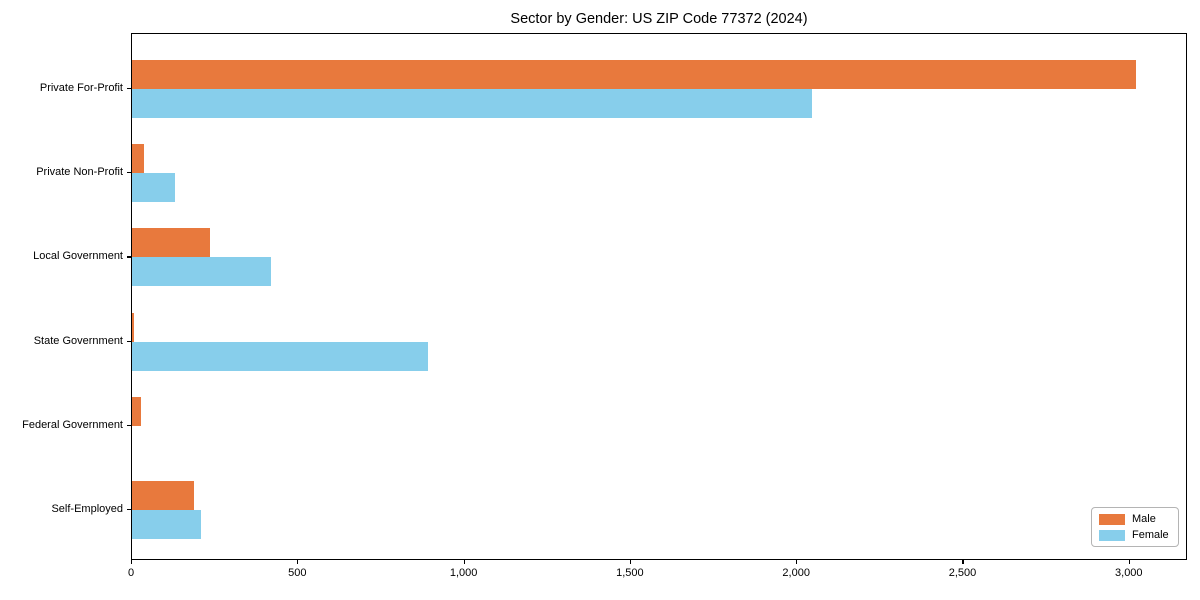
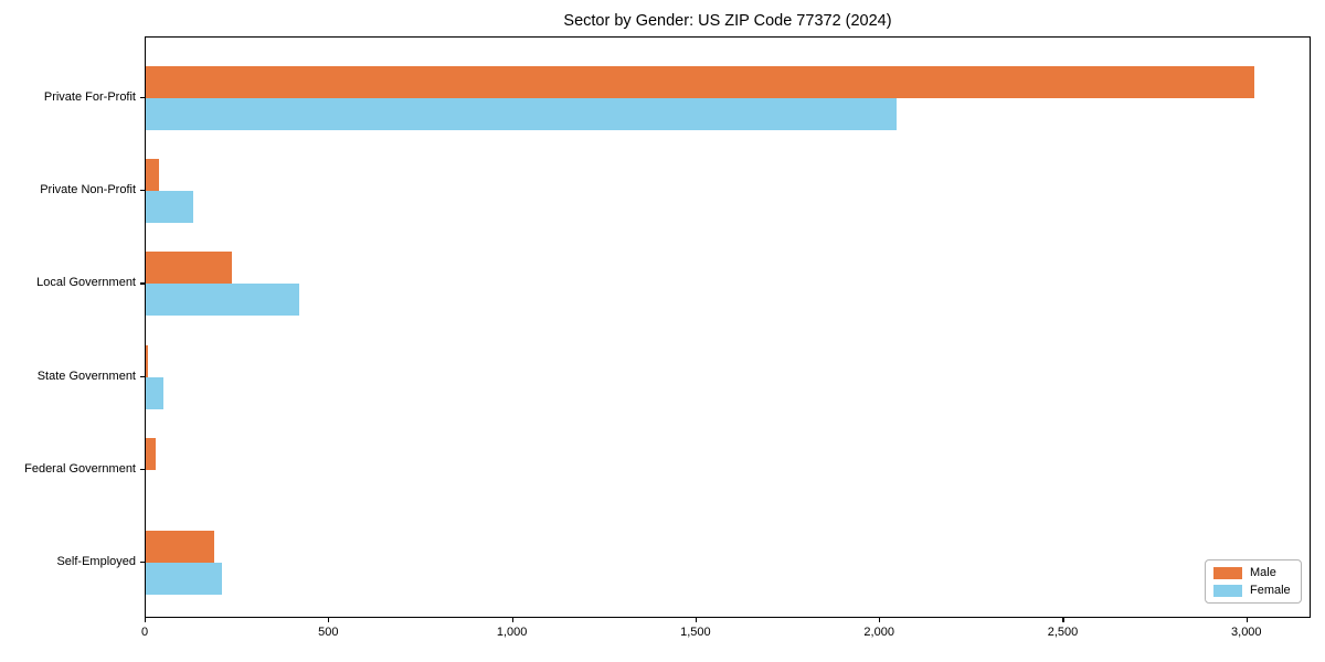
Female/State Government: 890 -> 50
